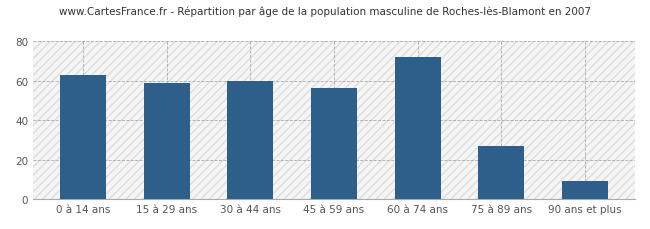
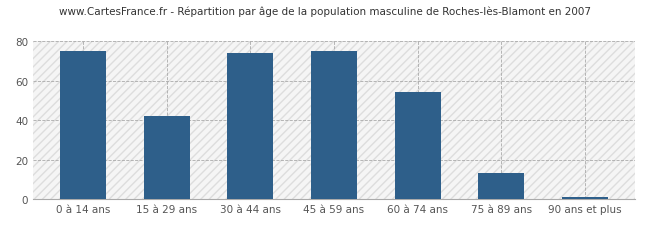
0 à 14 ans: 63 -> 75
15 à 29 ans: 59 -> 42
30 à 44 ans: 60 -> 74
45 à 59 ans: 56 -> 75
60 à 74 ans: 72 -> 54
75 à 89 ans: 27 -> 13
90 ans et plus: 9 -> 1
